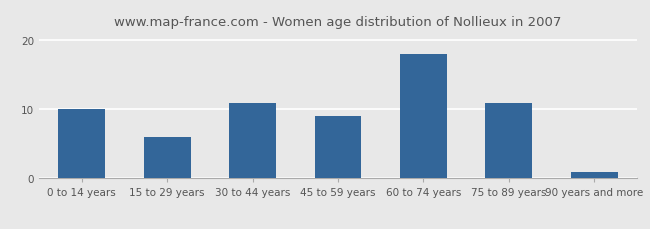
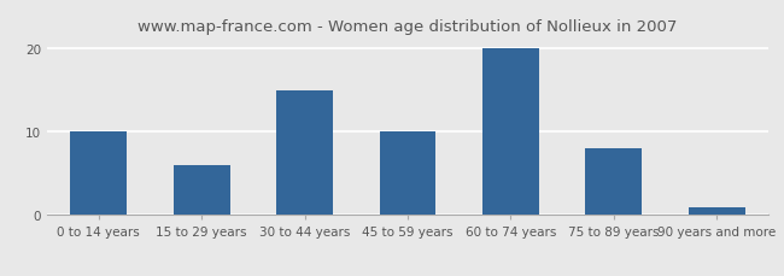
30 to 44 years: 11 -> 15
45 to 59 years: 9 -> 10
60 to 74 years: 18 -> 20
75 to 89 years: 11 -> 8
